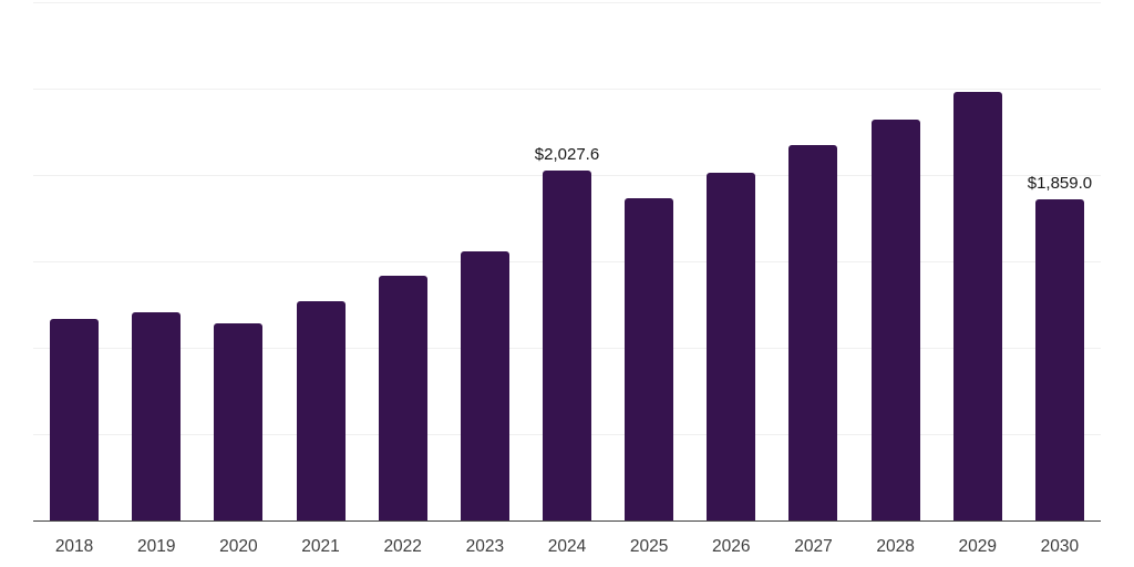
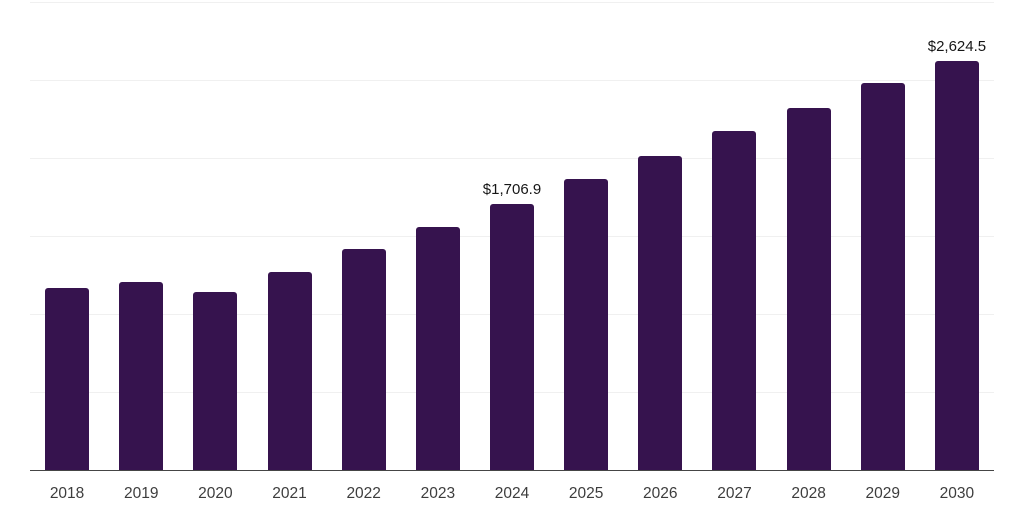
2024: $2,027.6 -> $1,706.9
2030: $1,859.0 -> $2,624.5
